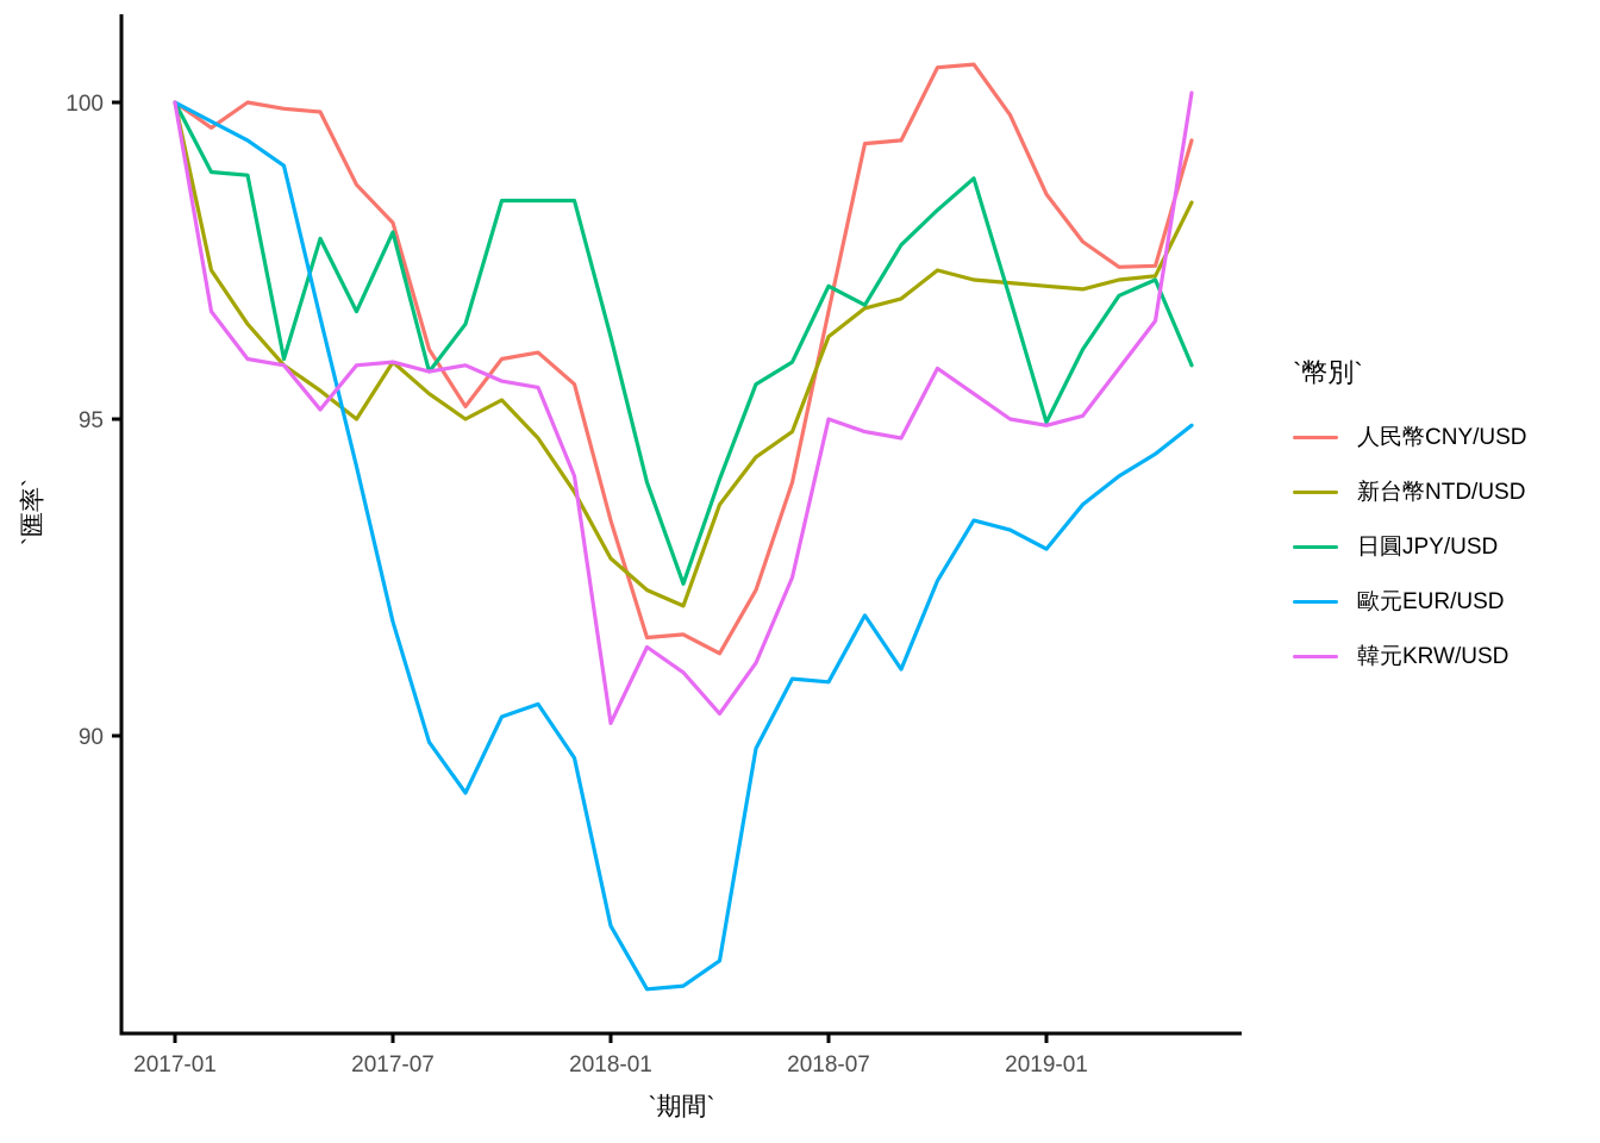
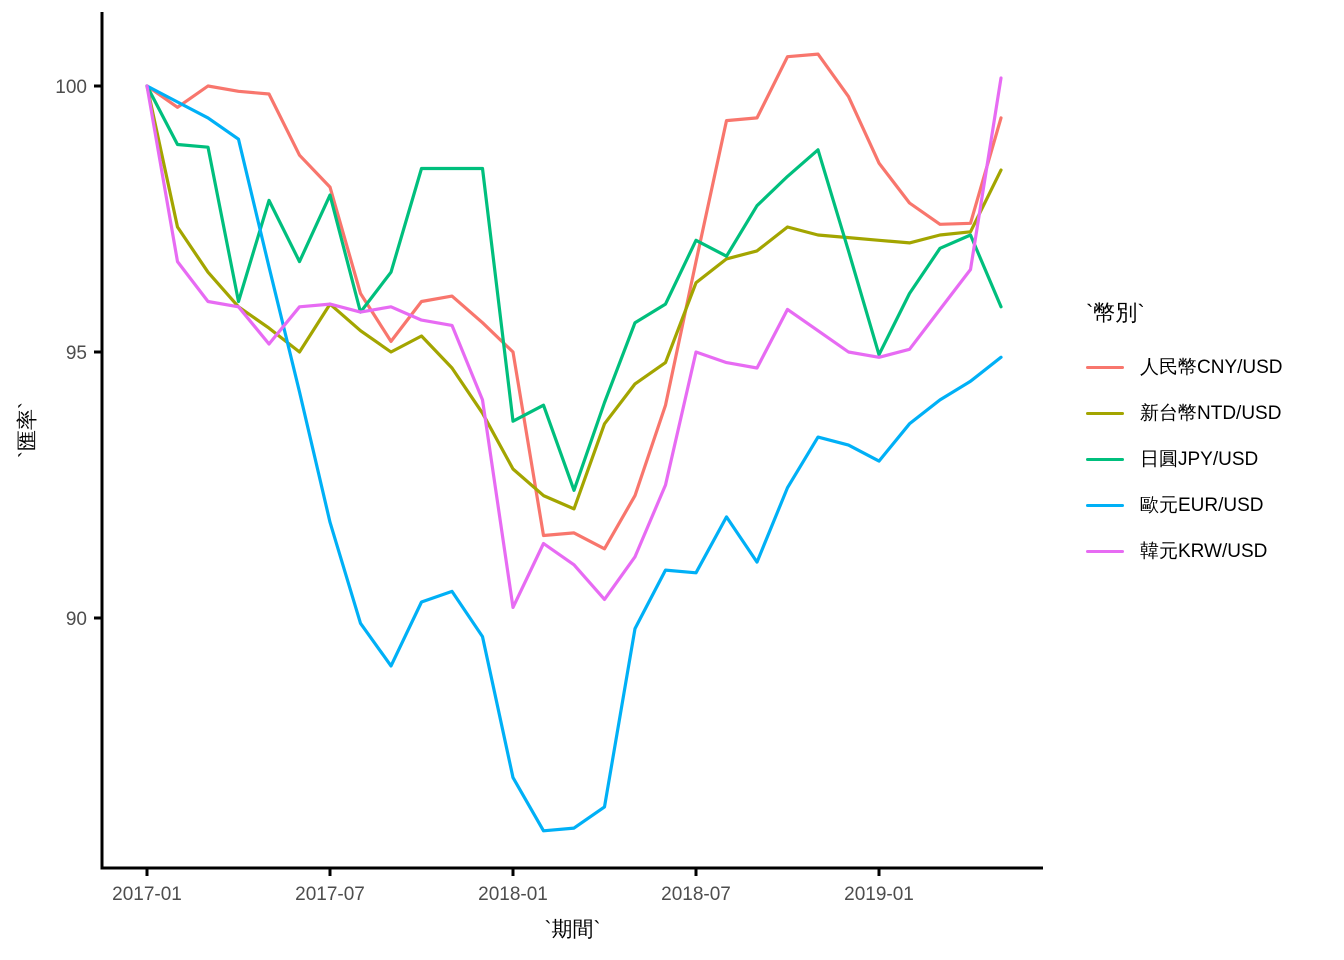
人民幣CNY/USD/2018-01: 93.4 -> 95.0
日圓JPY/USD/2018-01: 96.3 -> 93.7
